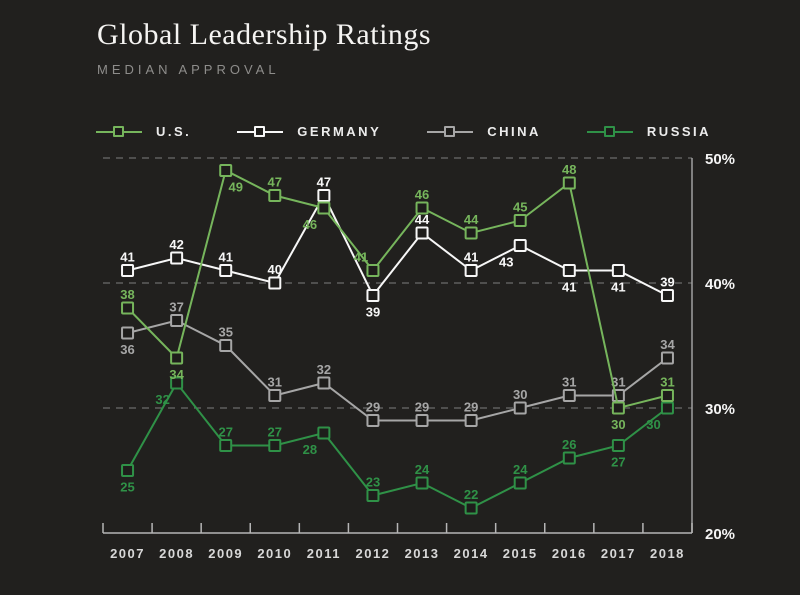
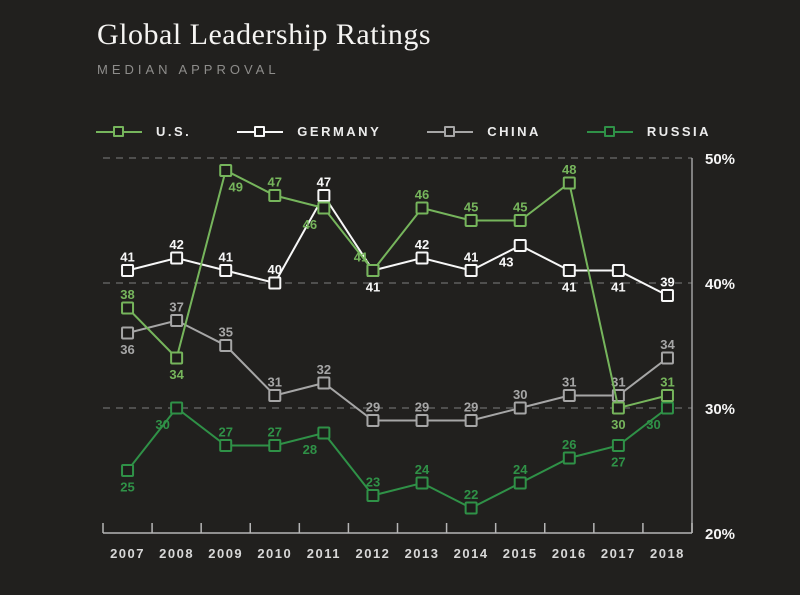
RUSSIA/2008: 32 -> 30
GERMANY/2012: 39 -> 41
GERMANY/2013: 44 -> 42
U.S./2014: 44 -> 45
